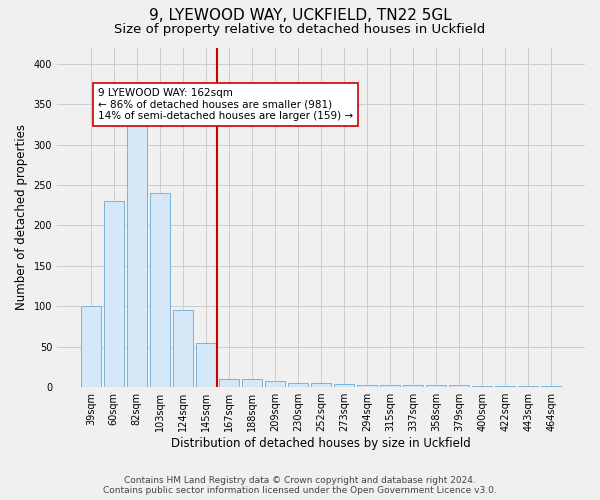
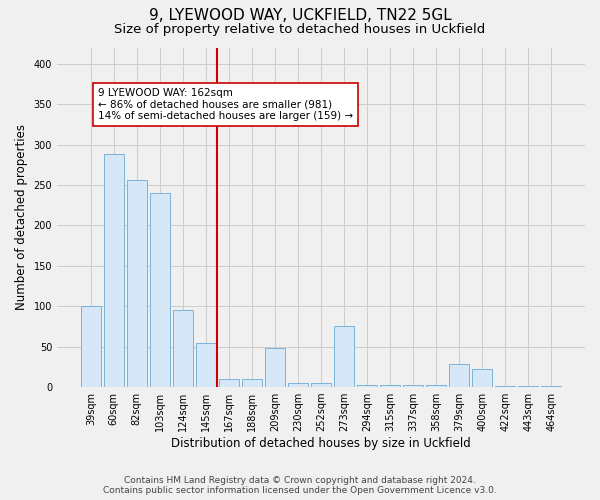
60sqm: 230 -> 288
82sqm: 325 -> 256
209sqm: 8 -> 48
273sqm: 4 -> 76
379sqm: 2 -> 28
400sqm: 1 -> 22
